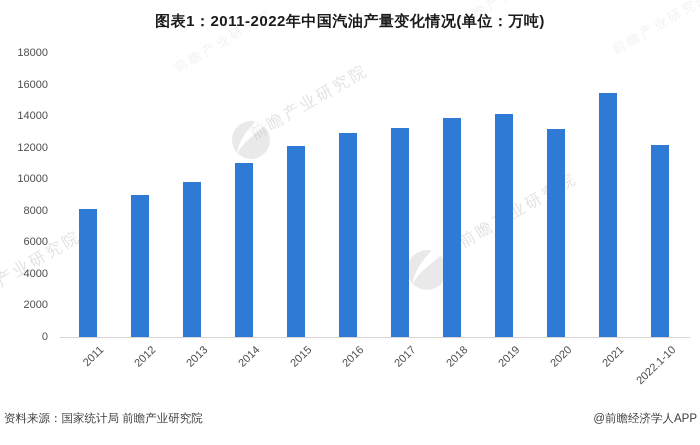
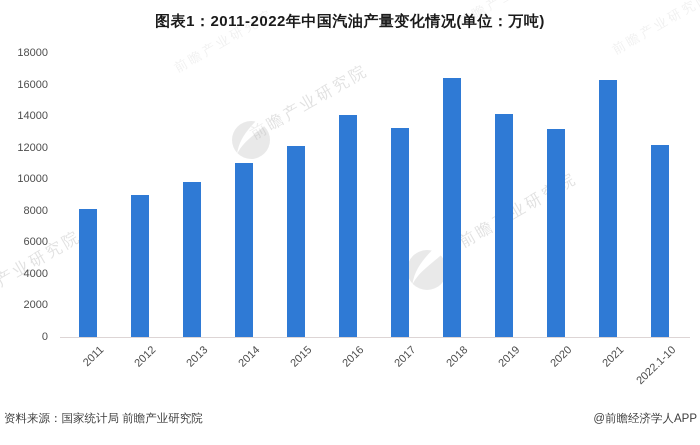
2016: 12900 -> 14100
2018: 13900 -> 16400
2021: 15500 -> 16300
